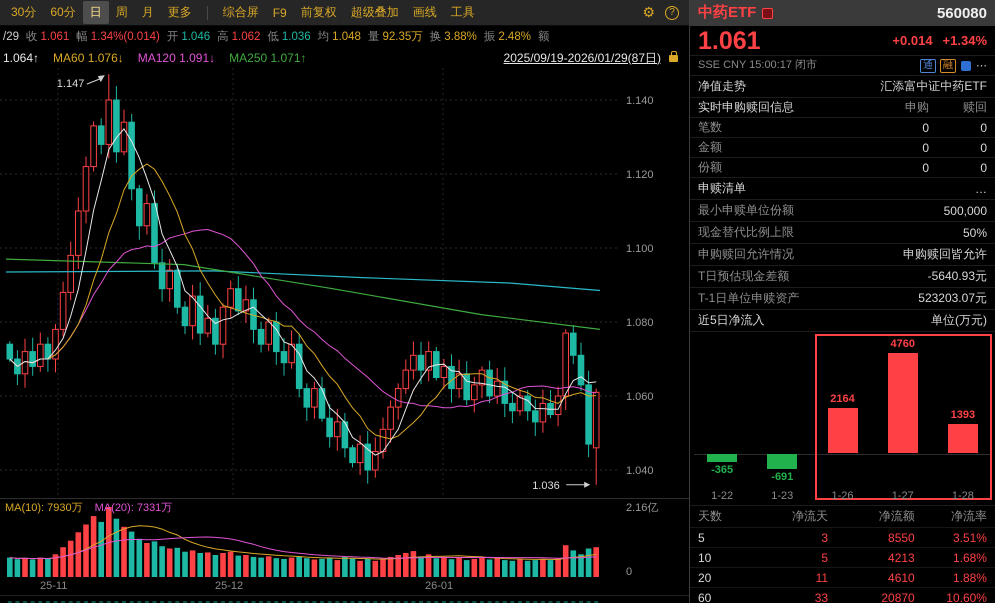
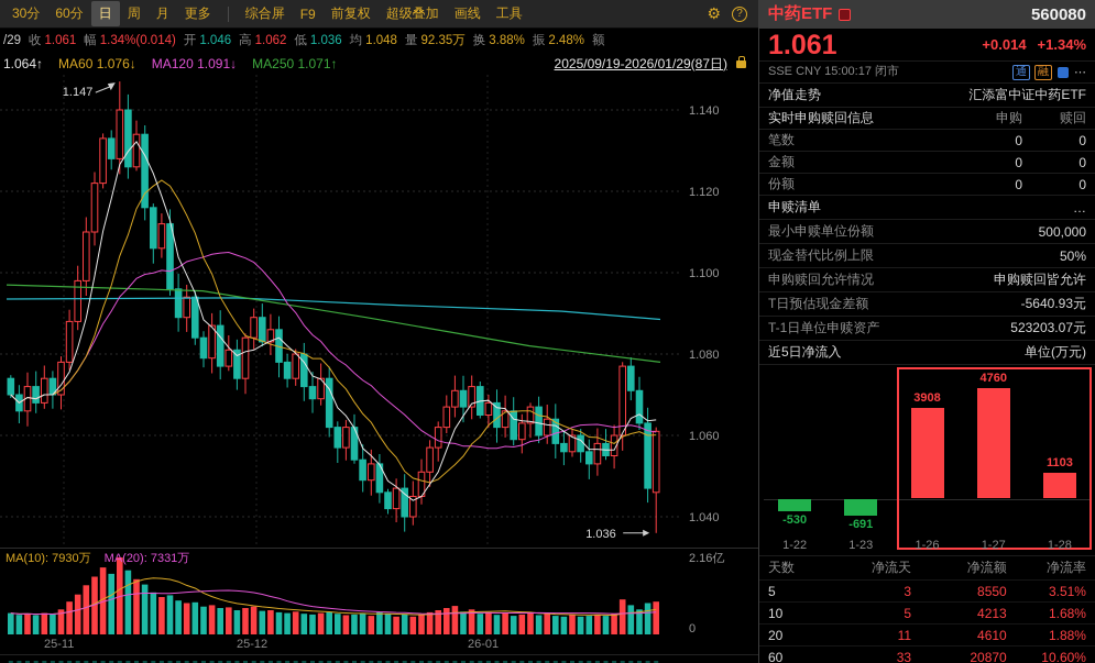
近5日净流入/1-22: -365 -> -530
近5日净流入/1-26: 2164 -> 3908
近5日净流入/1-28: 1393 -> 1103
